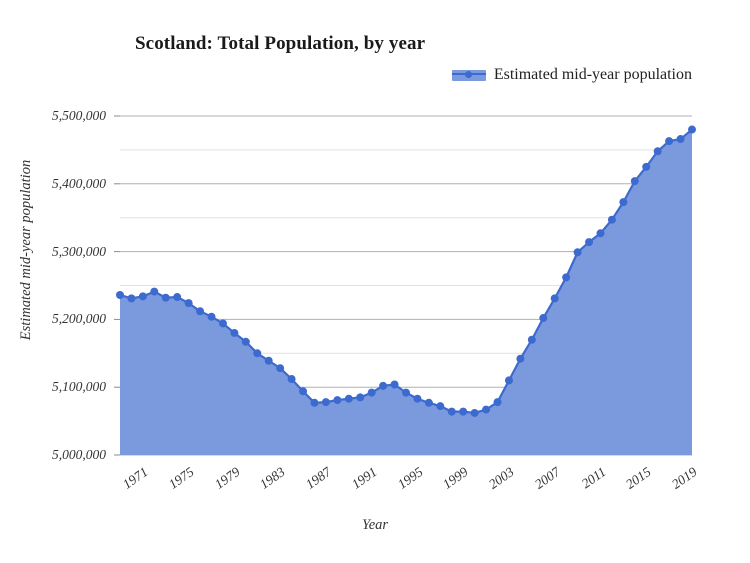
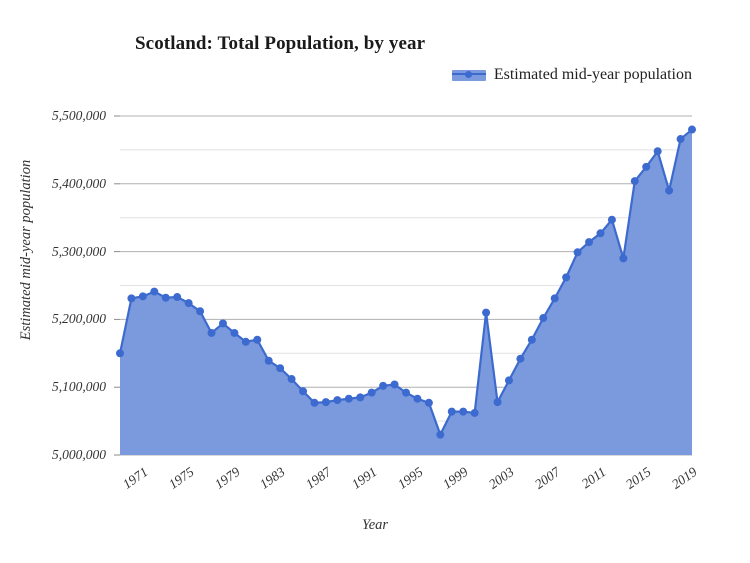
1971: 5240000 -> 5150000
1979: 5200000 -> 5180000
1983: 5150000 -> 5170000
1999: 5070000 -> 5030000
2003: 5070000 -> 5210000
2015: 5370000 -> 5290000
2019: 5460000 -> 5390000
